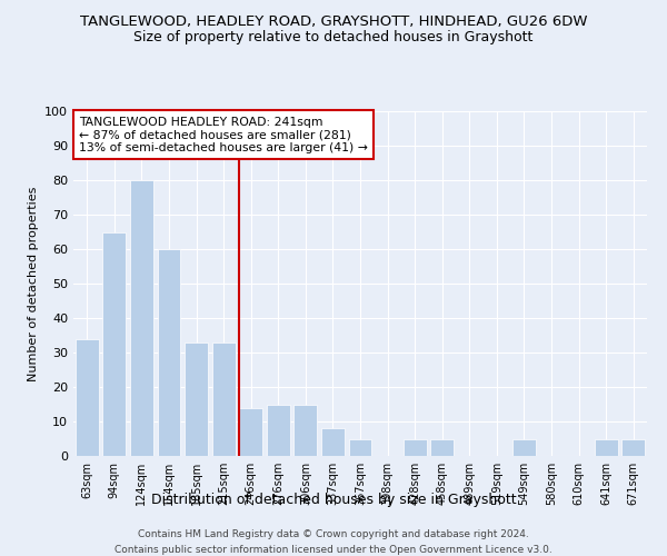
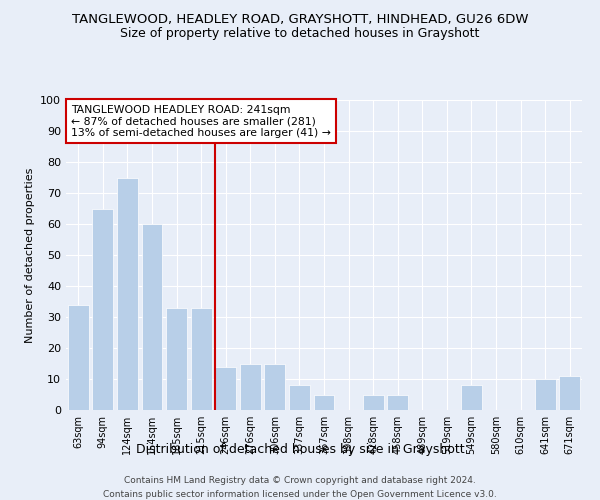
124sqm: 80 -> 75
549sqm: 5 -> 8
641sqm: 5 -> 10
671sqm: 5 -> 11
